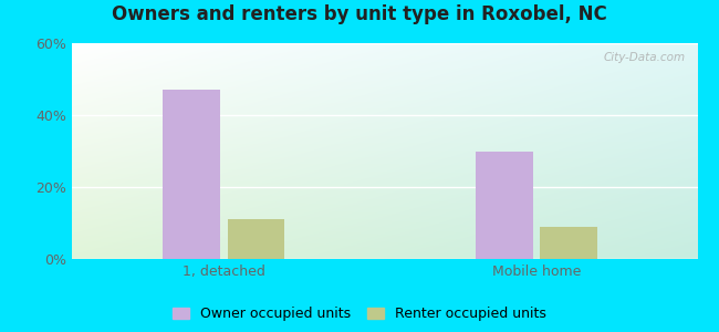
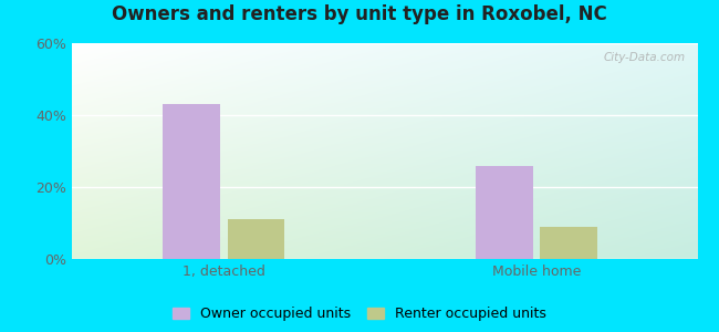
Owner occupied units/1, detached: 47% -> 43%
Owner occupied units/Mobile home: 30% -> 26%
